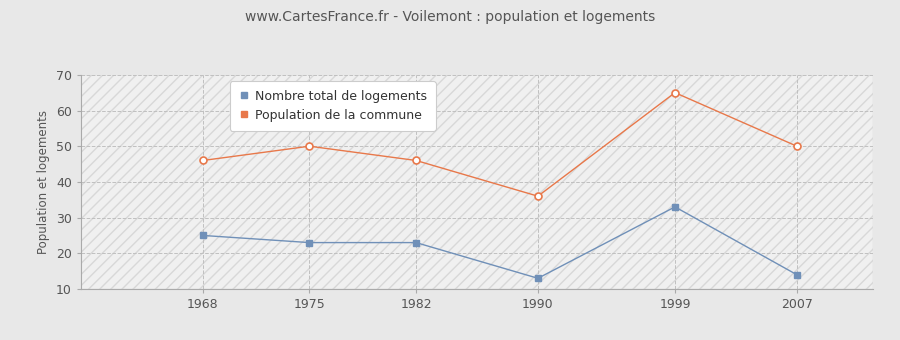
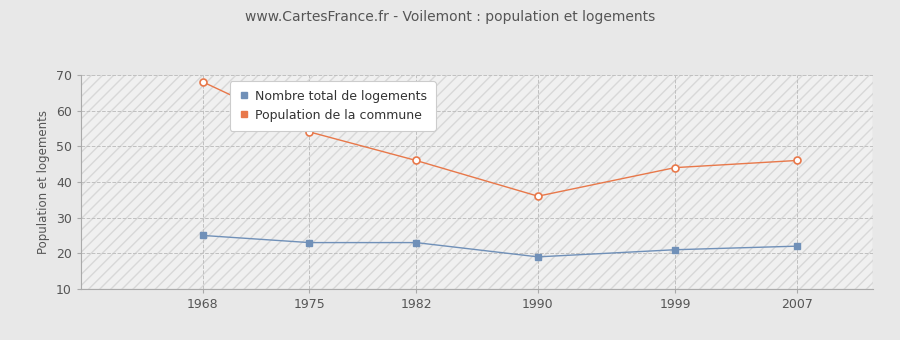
Population de la commune/1968: 46 -> 68
Population de la commune/1975: 50 -> 54
Nombre total de logements/1990: 13 -> 19
Nombre total de logements/1999: 33 -> 21
Population de la commune/1999: 65 -> 44
Nombre total de logements/2007: 14 -> 22
Population de la commune/2007: 50 -> 46
